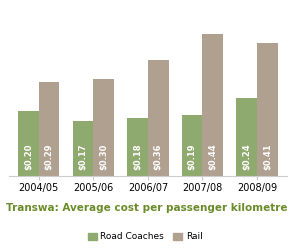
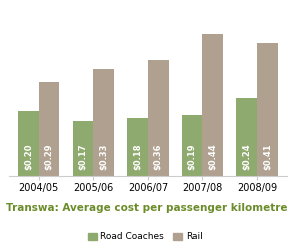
Rail/2005/06: $0.30 -> $0.33
